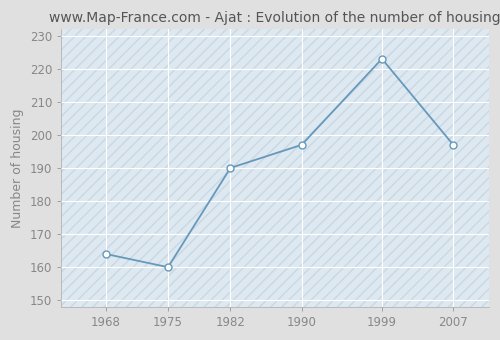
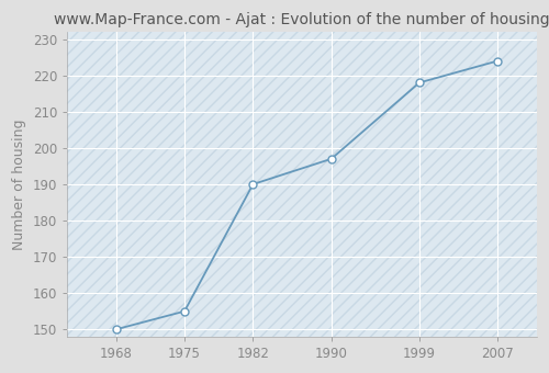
1968: 164 -> 150
1975: 160 -> 155
1999: 223 -> 218
2007: 197 -> 224
